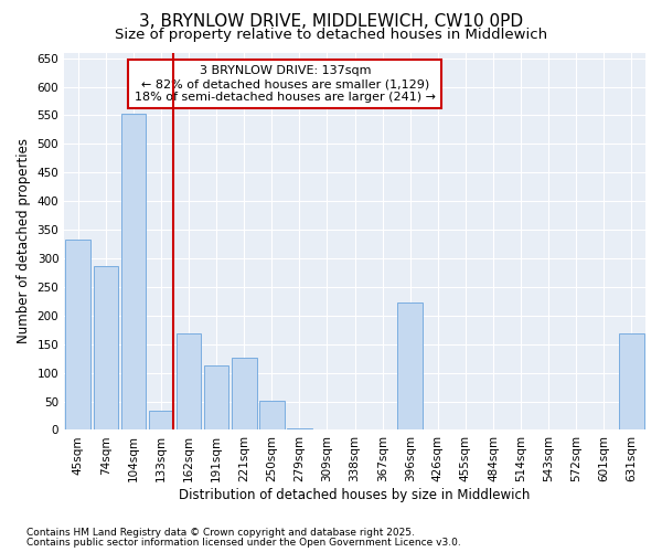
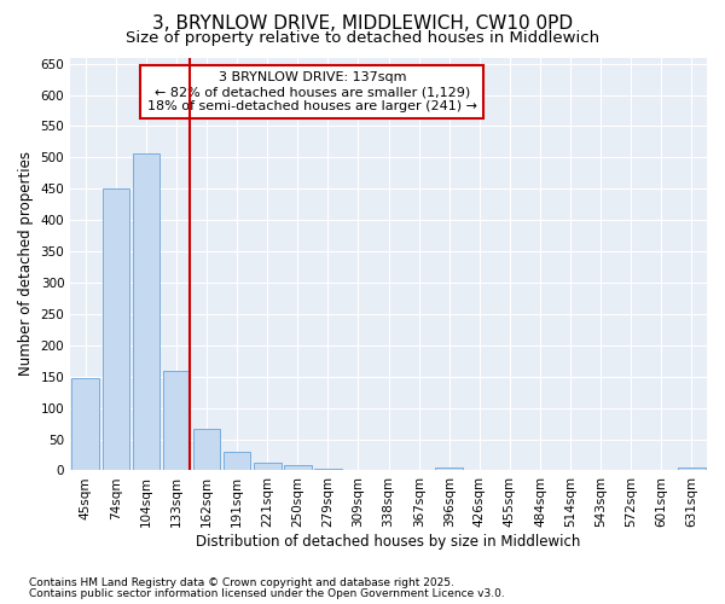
45sqm: 332 -> 148
74sqm: 286 -> 450
104sqm: 552 -> 507
133sqm: 34 -> 160
162sqm: 168 -> 67
191sqm: 112 -> 30
221sqm: 126 -> 13
250sqm: 52 -> 8
396sqm: 222 -> 4
631sqm: 168 -> 4
